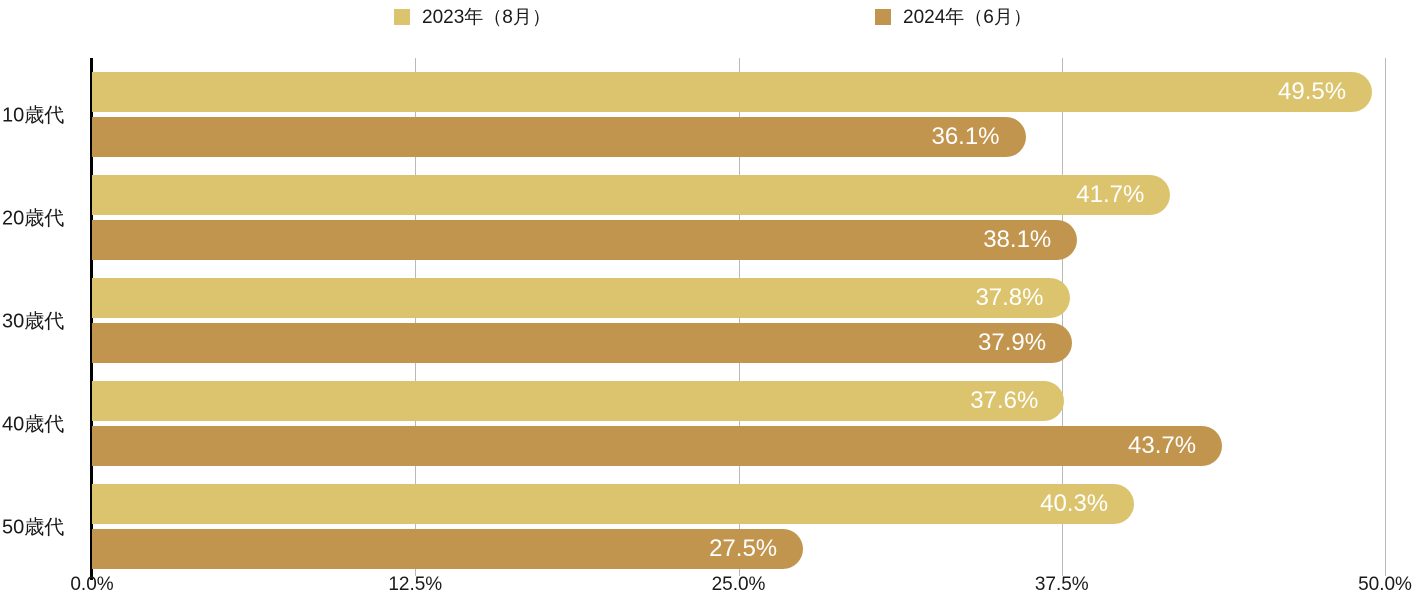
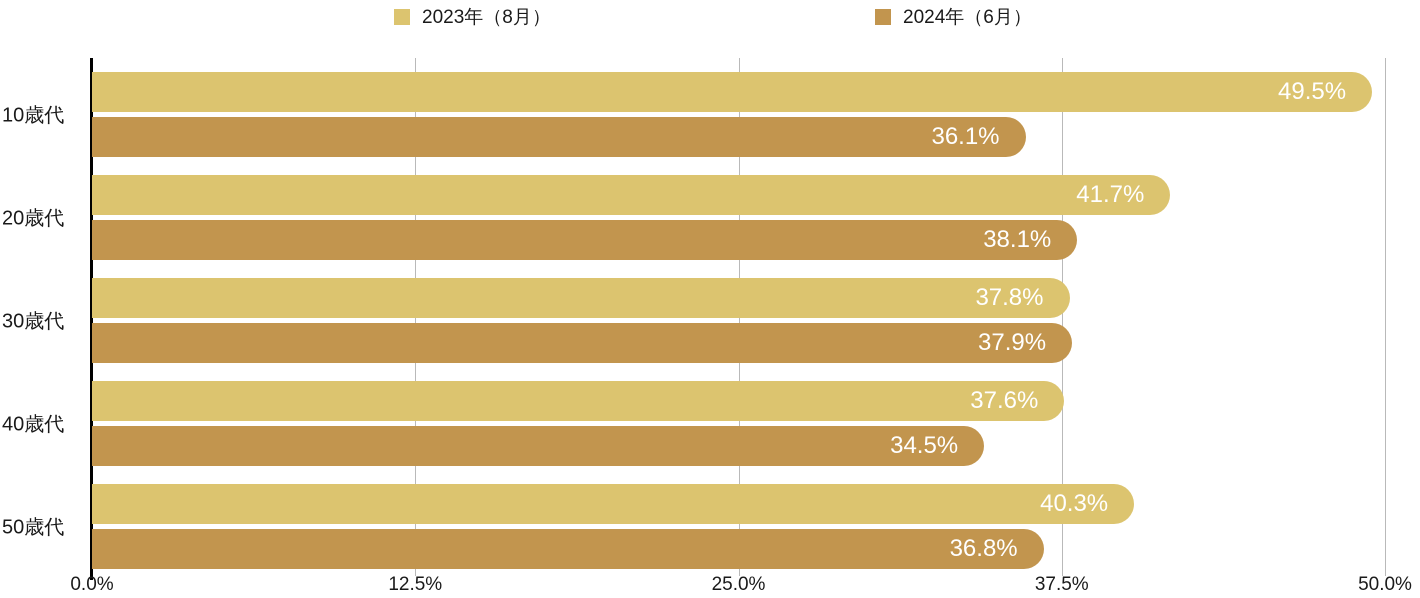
2024年（6月）/40歳代: 43.7% -> 34.5%
2024年（6月）/50歳代: 27.5% -> 36.8%
